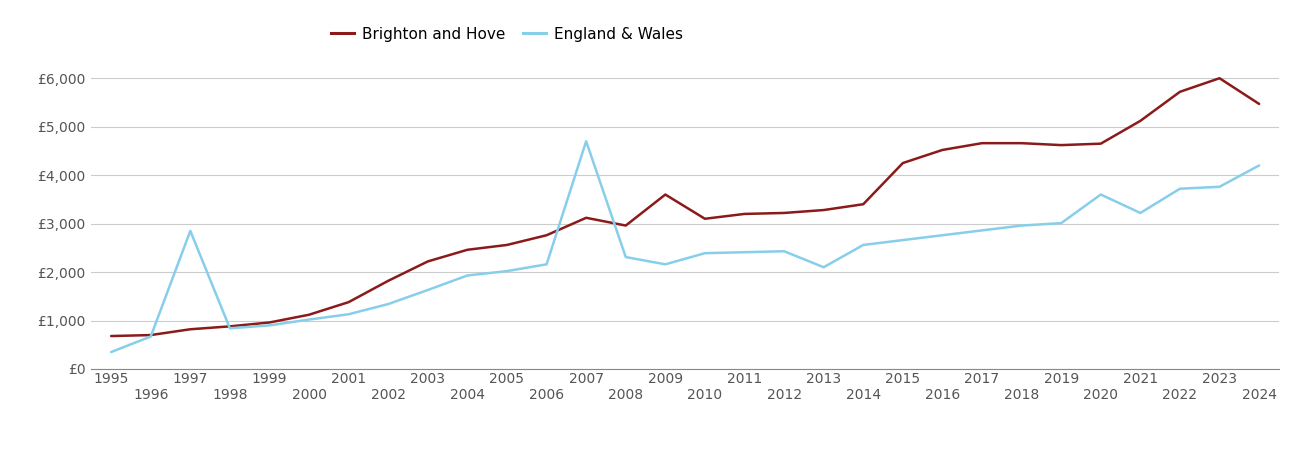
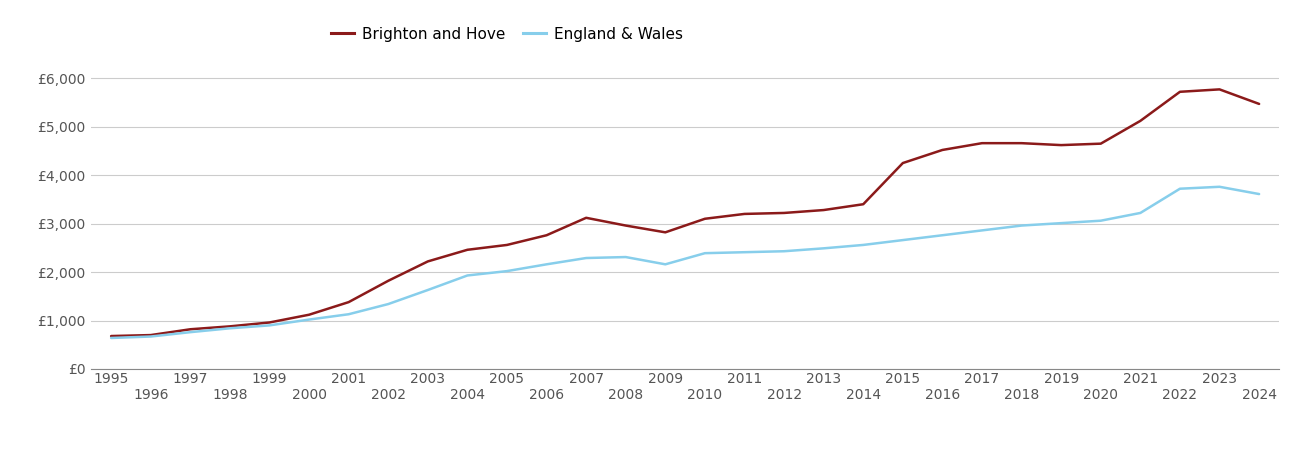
England & Wales/1995: £350 -> £640
England & Wales/1997: £2,850 -> £760
England & Wales/2007: £4,700 -> £2,290
Brighton and Hove/2009: £3,600 -> £2,820
England & Wales/2013: £2,100 -> £2,490
England & Wales/2020: £3,600 -> £3,060
Brighton and Hove/2023: £6,000 -> £5,770
England & Wales/2024: £4,200 -> £3,610
